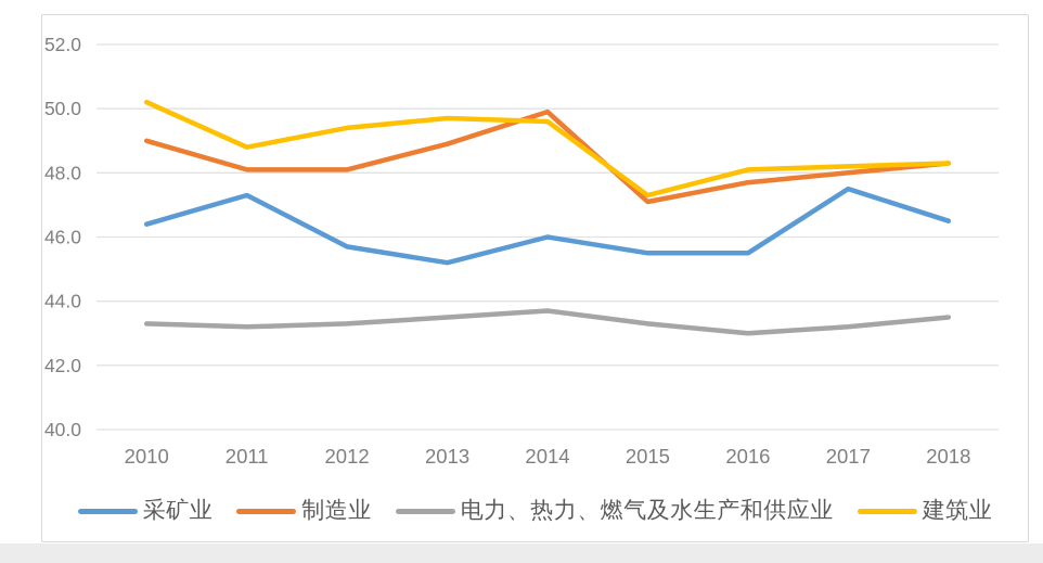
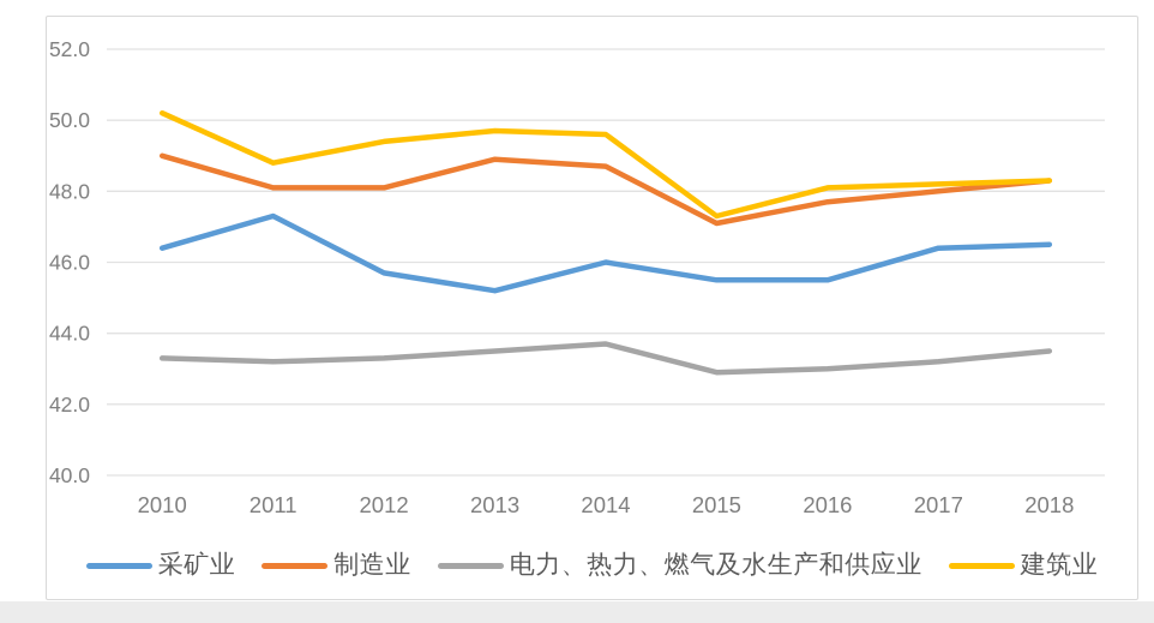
制造业/2014: 49.9 -> 48.7
电力、热力、燃气及水生产和供应业/2015: 43.3 -> 42.9
采矿业/2017: 47.5 -> 46.4
